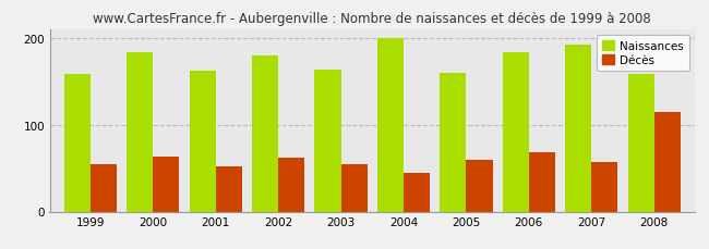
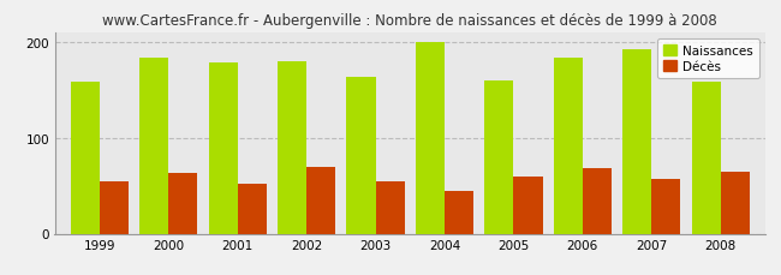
Naissances/2001: 162 -> 178
Décès/2002: 62 -> 70
Décès/2008: 114 -> 65
